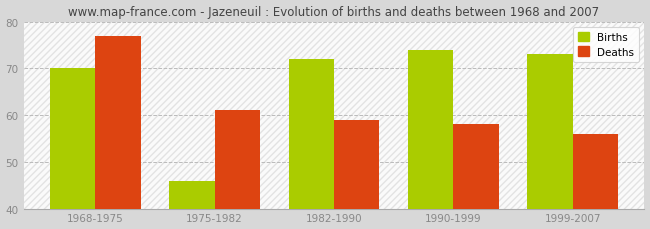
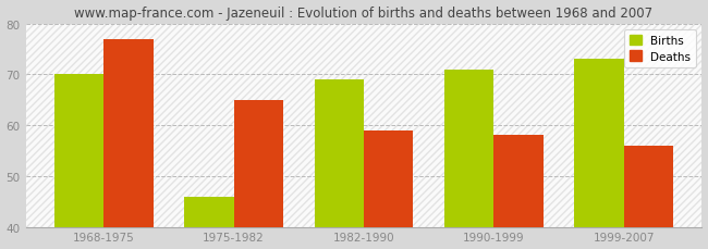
Deaths/1975-1982: 61 -> 65
Births/1982-1990: 72 -> 69
Births/1990-1999: 74 -> 71
